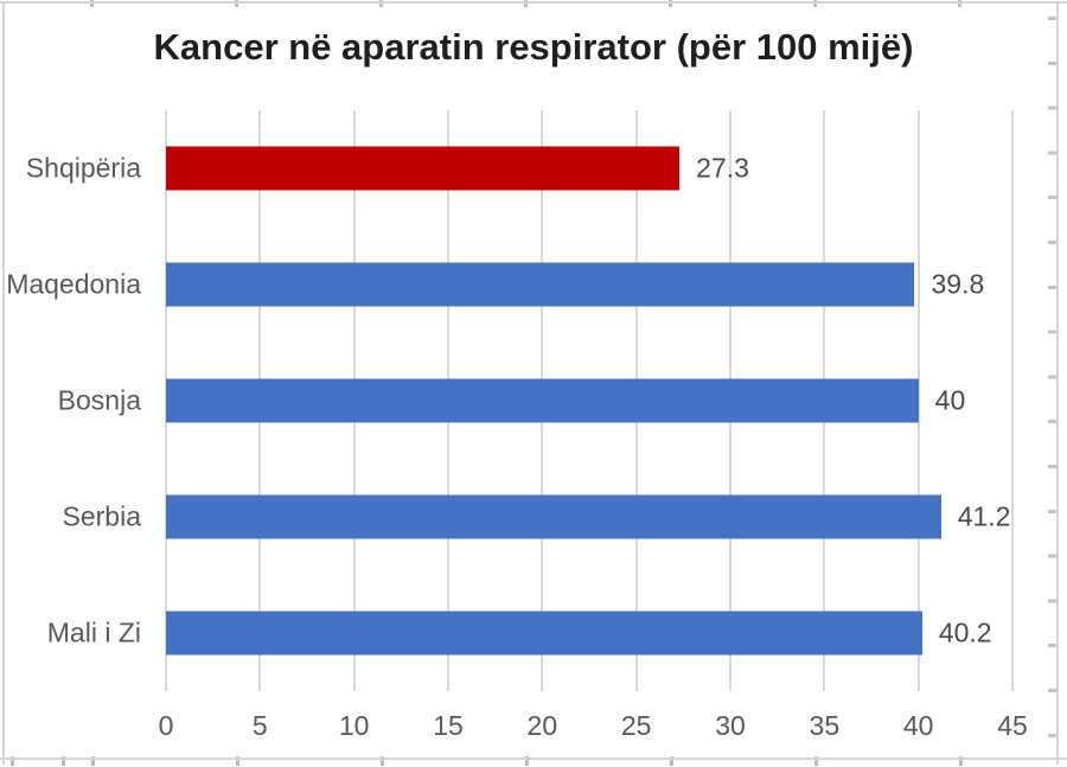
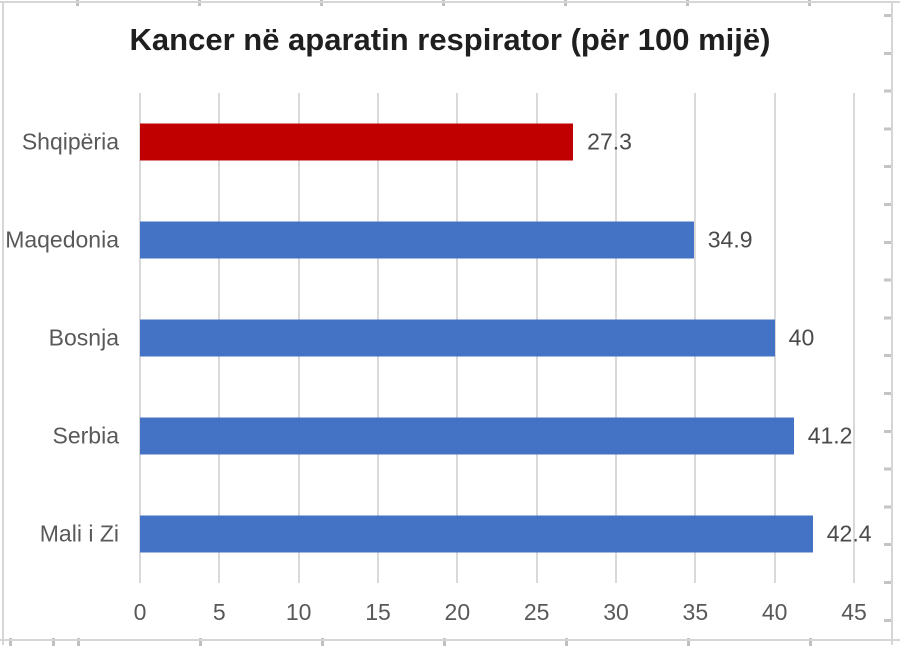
Maqedonia: 39.8 -> 34.9
Mali i Zi: 40.2 -> 42.4
